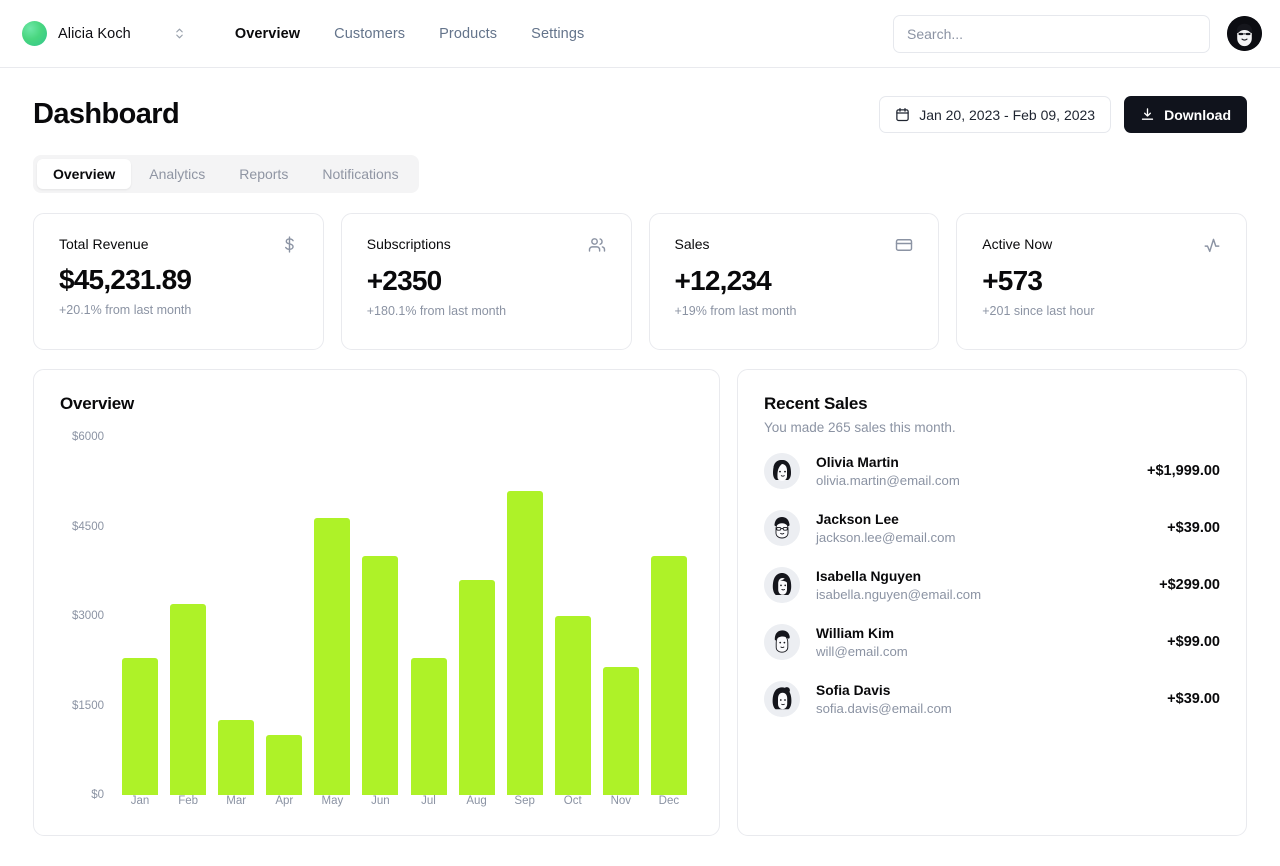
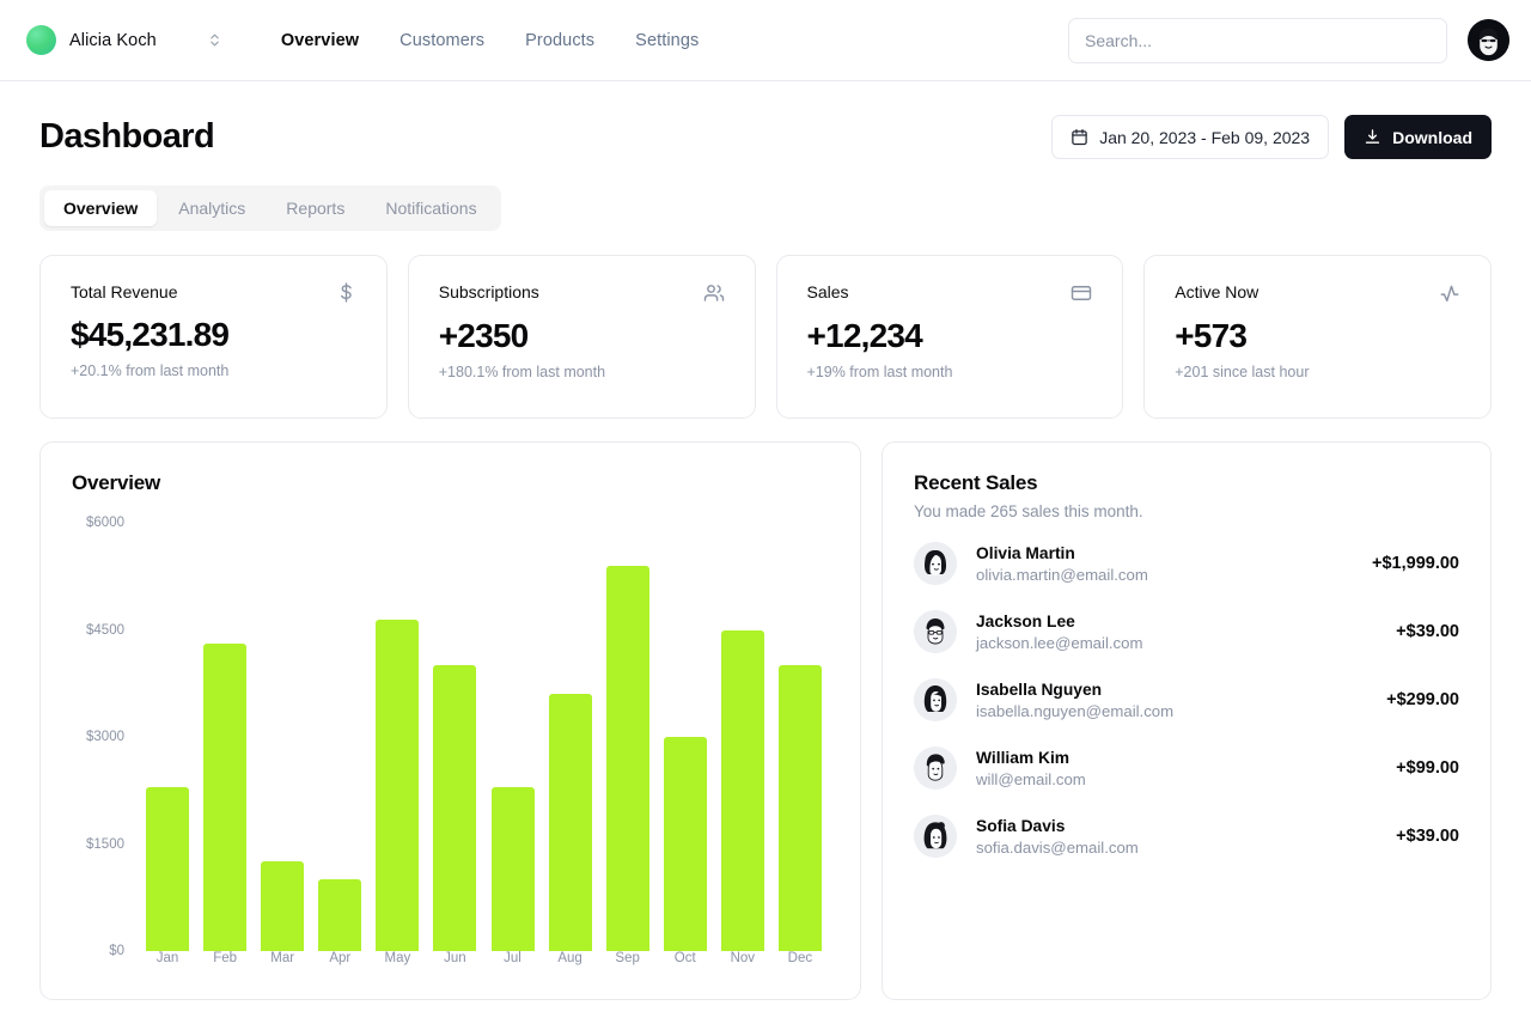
Feb: $3200 -> $4300
Sep: $5100 -> $5400
Nov: $2200 -> $4500
